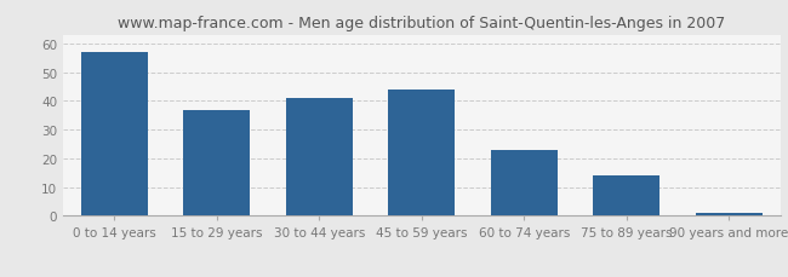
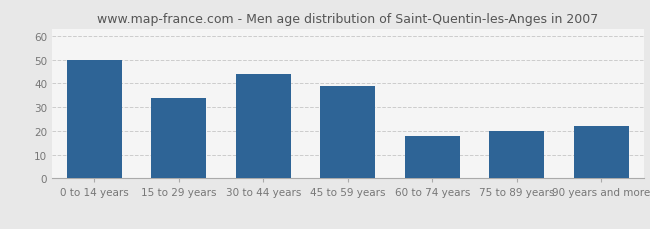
0 to 14 years: 57 -> 50
15 to 29 years: 37 -> 34
30 to 44 years: 41 -> 44
45 to 59 years: 44 -> 39
60 to 74 years: 23 -> 18
75 to 89 years: 14 -> 20
90 years and more: 1 -> 22
